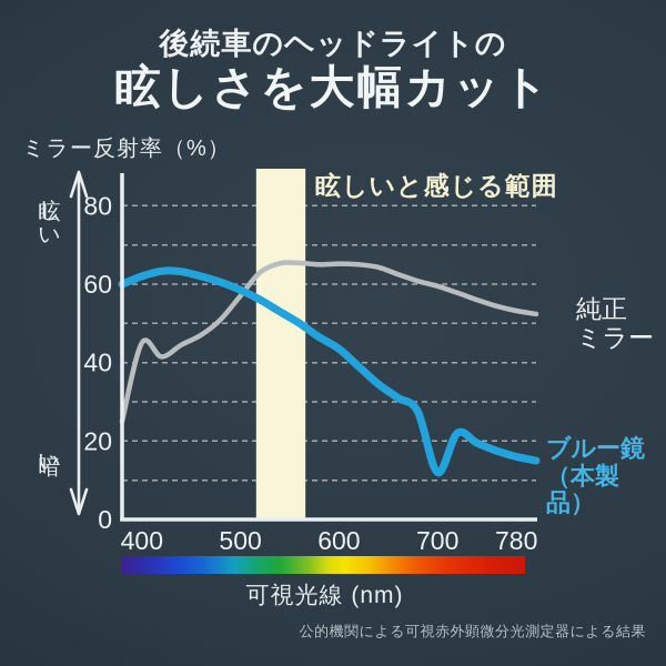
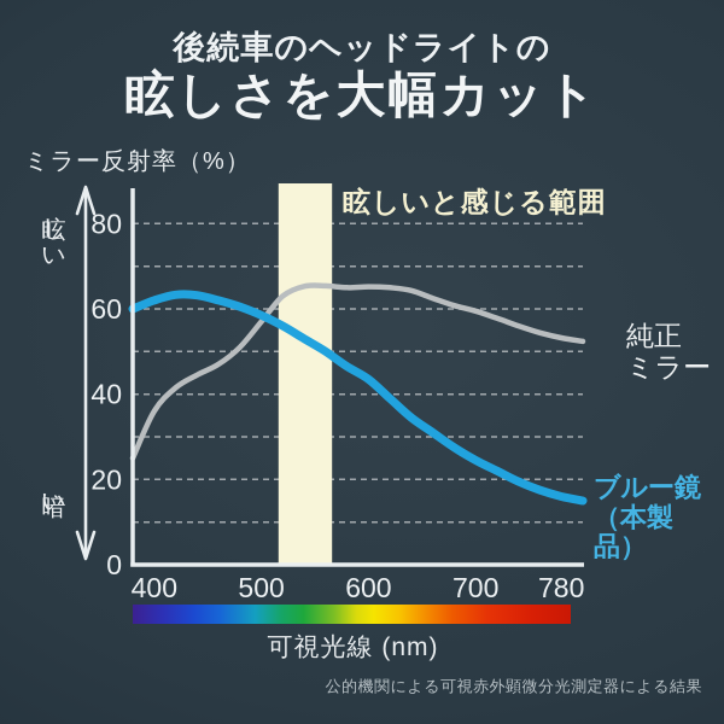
純正ミラー/400: 45 -> 36
ブルー鏡（本製品）/700: 12 -> 24
